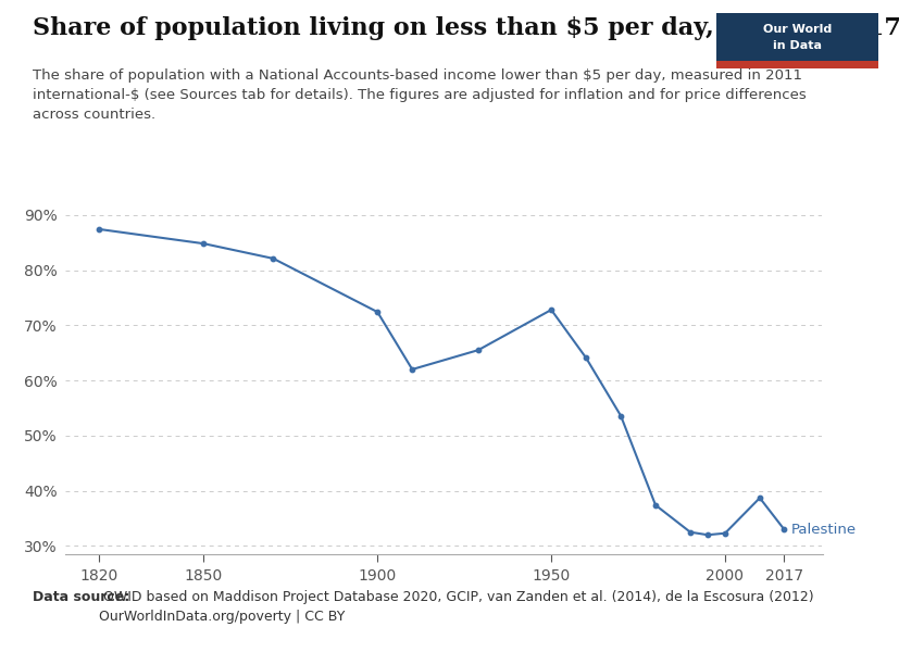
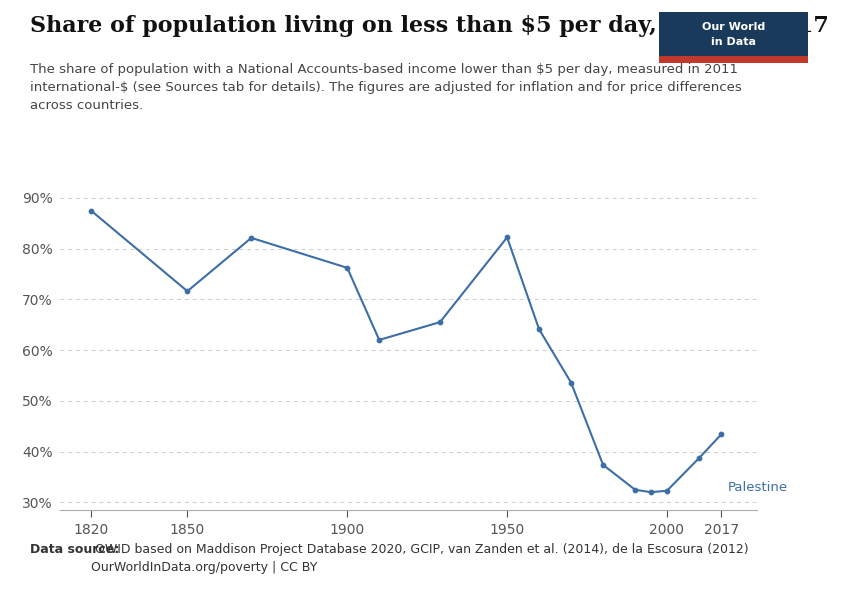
1850: 84.8% -> 71.6%
1900: 72.4% -> 76.2%
1950: 72.8% -> 82.2%
2017: 33.0% -> 43.4%
